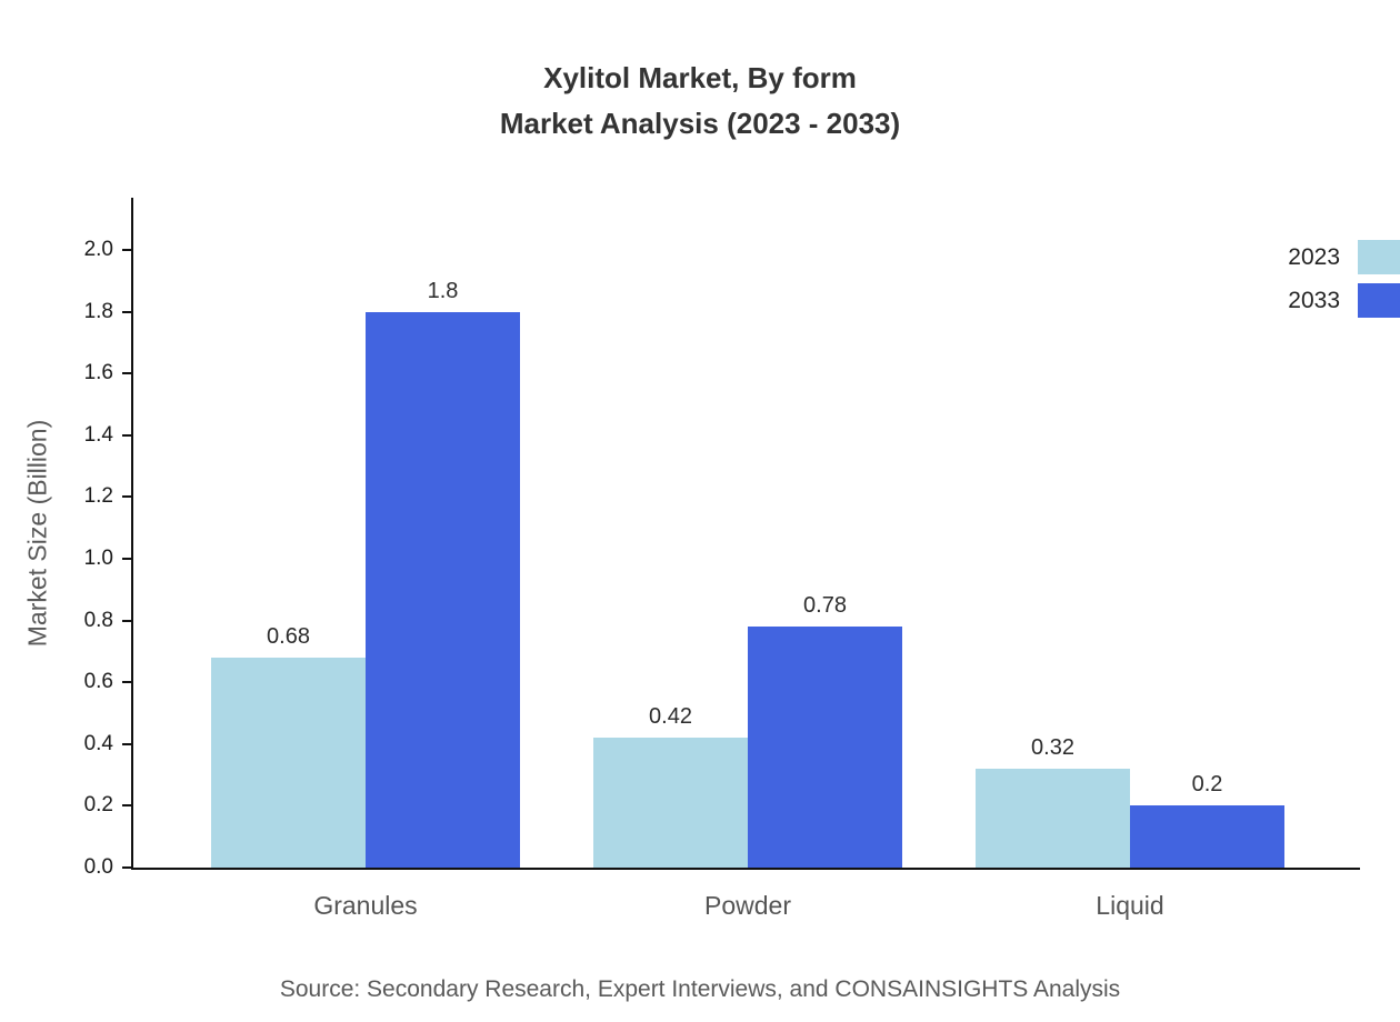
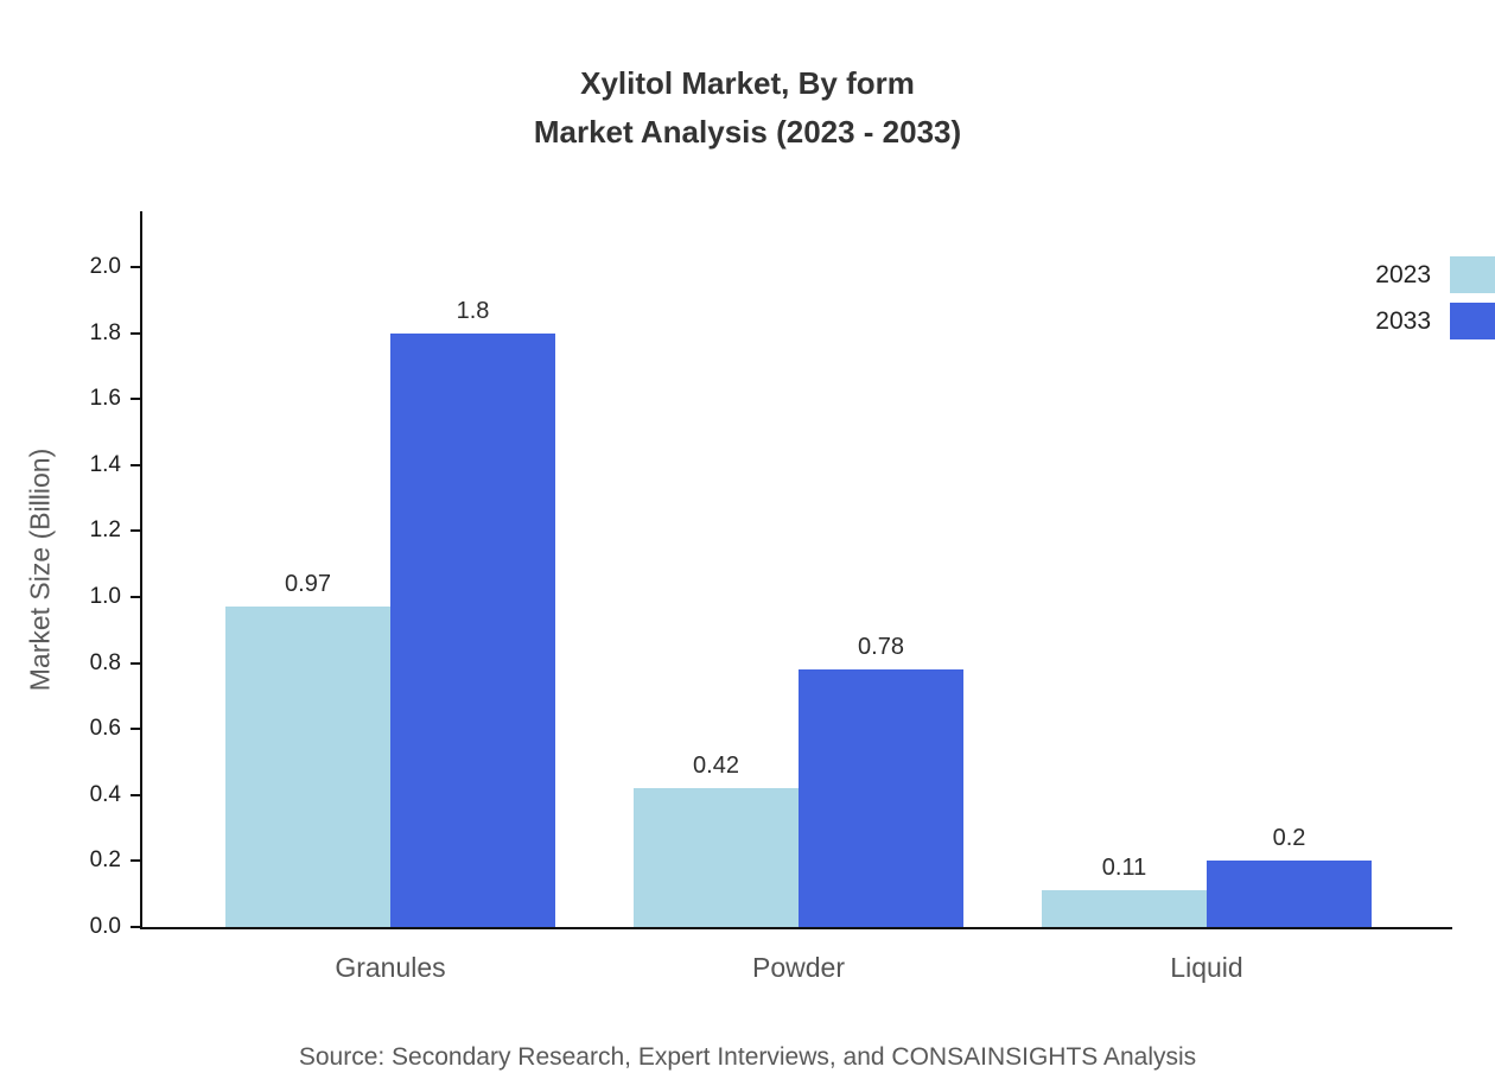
2023/Granules: 0.68 -> 0.97
2023/Liquid: 0.32 -> 0.11
